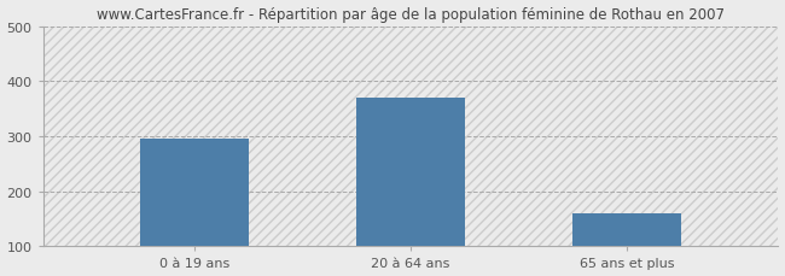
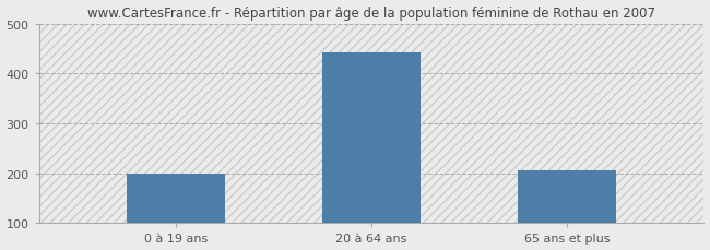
0 à 19 ans: 295 -> 200
20 à 64 ans: 370 -> 443
65 ans et plus: 160 -> 205
